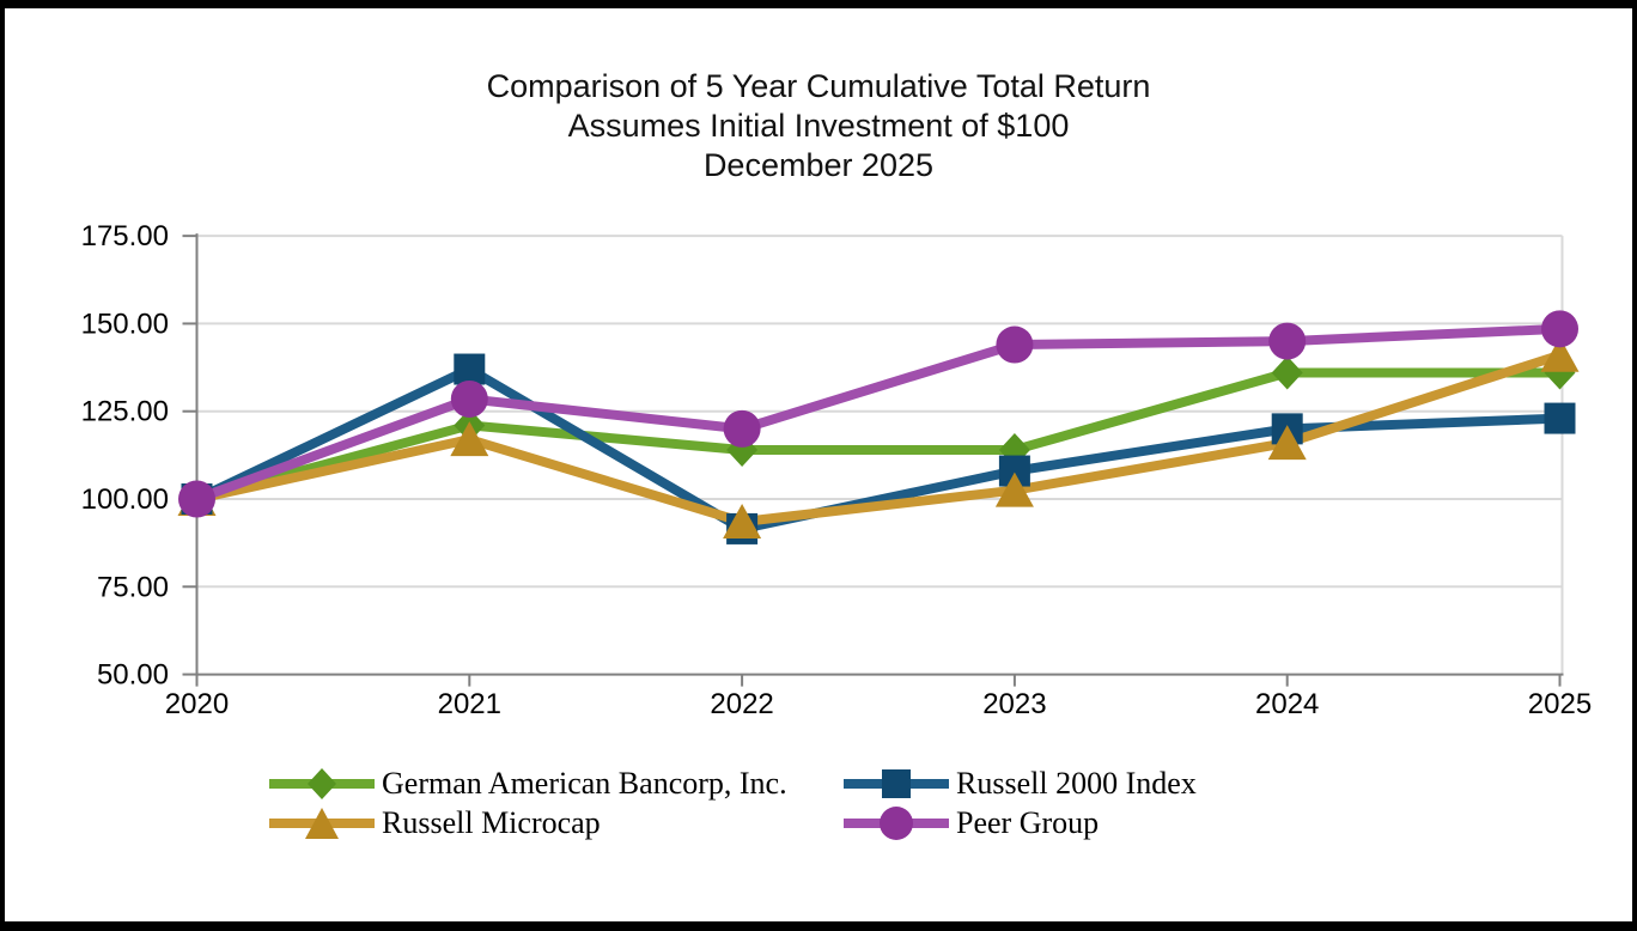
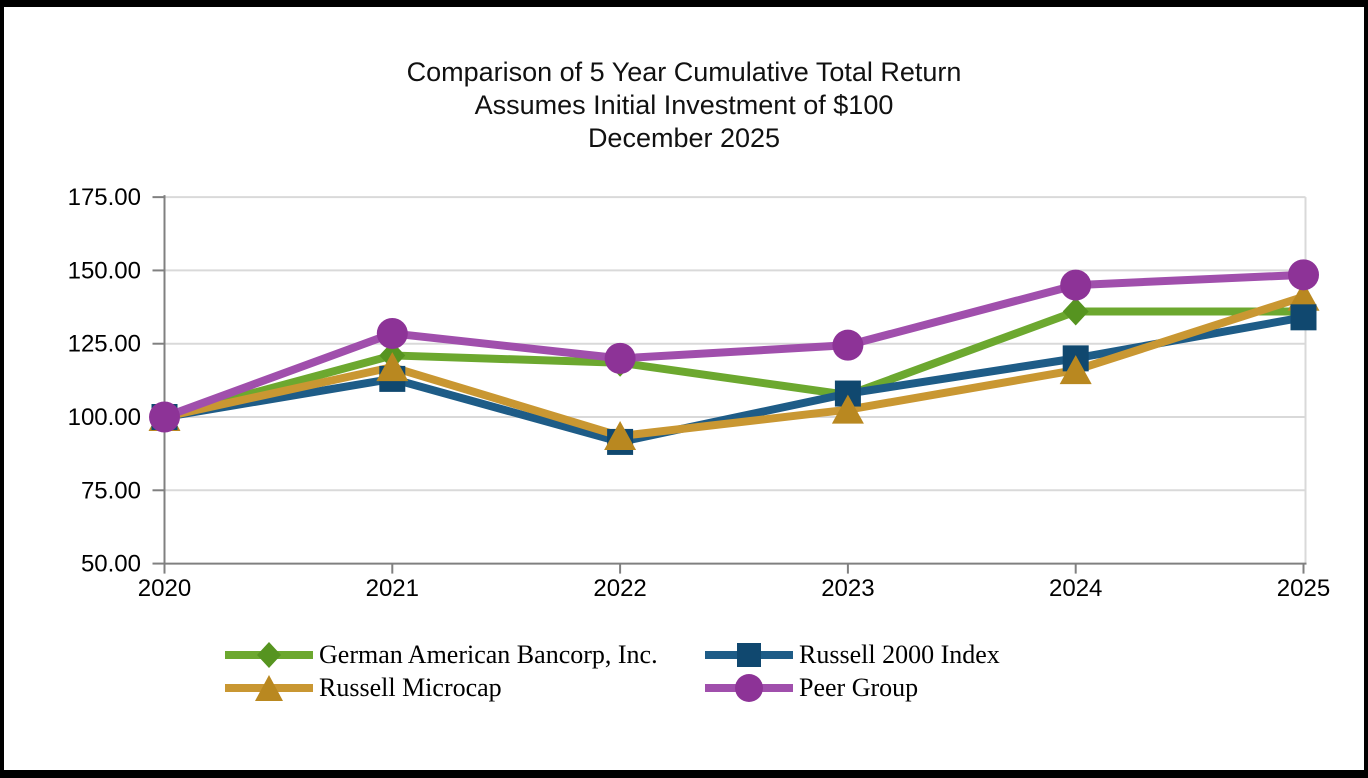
Russell 2000 Index/2021: 137 -> 113
German American Bancorp, Inc./2022: 114 -> 118
German American Bancorp, Inc./2023: 114 -> 108
Peer Group/2023: 144 -> 124
Russell 2000 Index/2025: 123 -> 134
